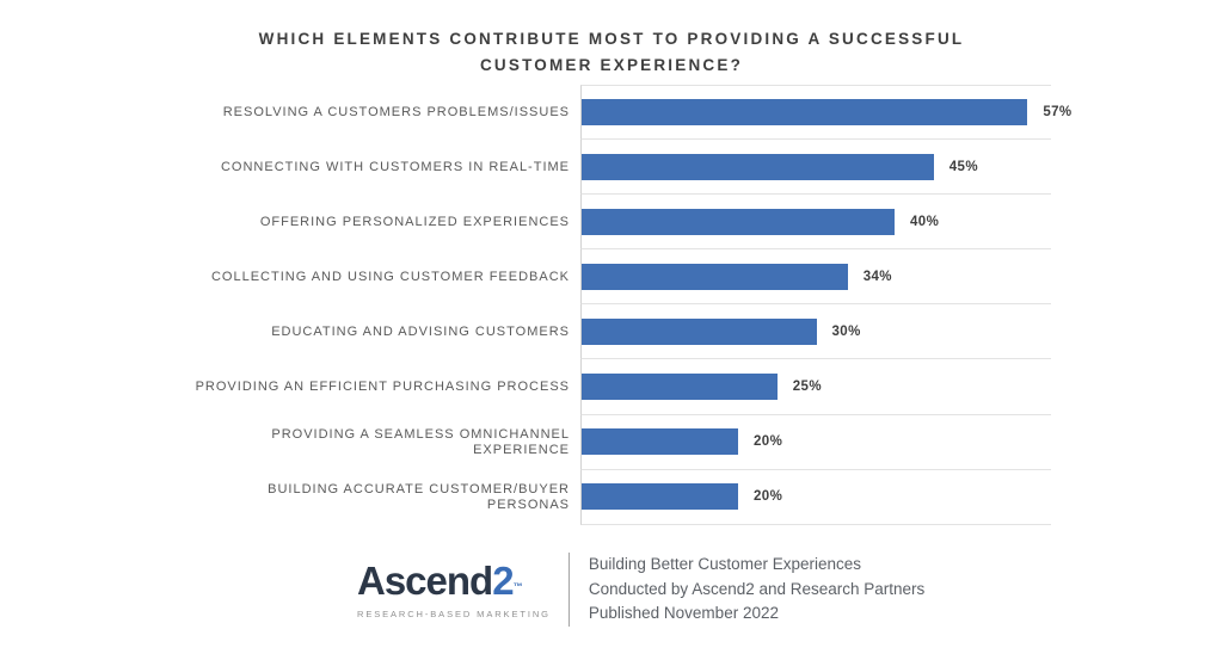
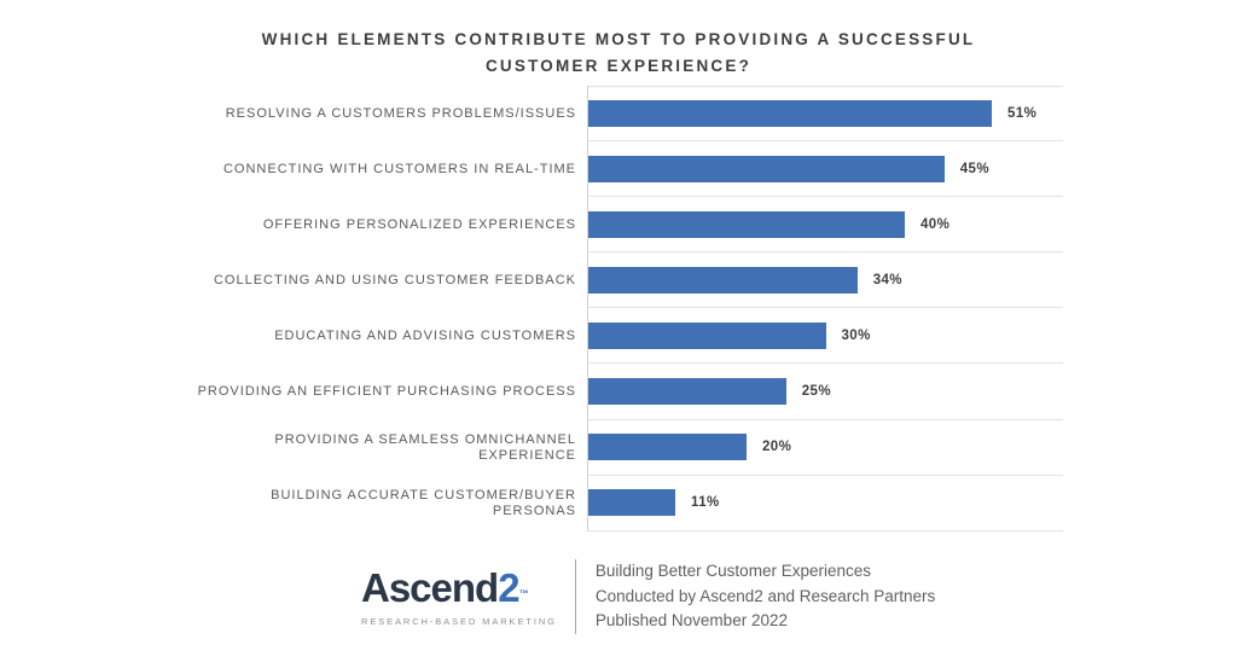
RESOLVING A CUSTOMERS PROBLEMS/ISSUES: 57% -> 51%
BUILDING ACCURATE CUSTOMER/BUYER PERSONAS: 20% -> 11%
